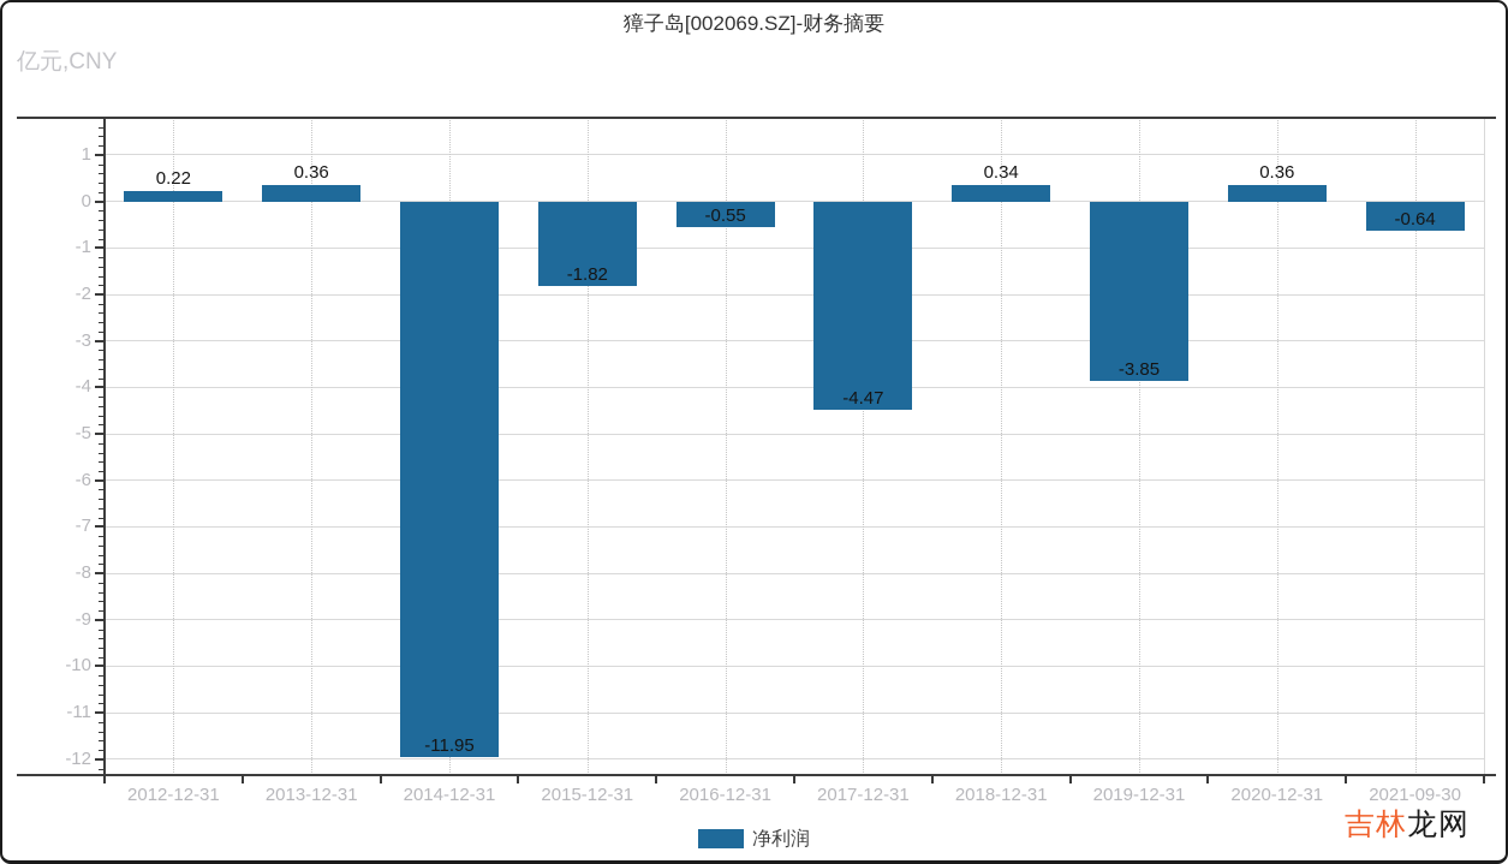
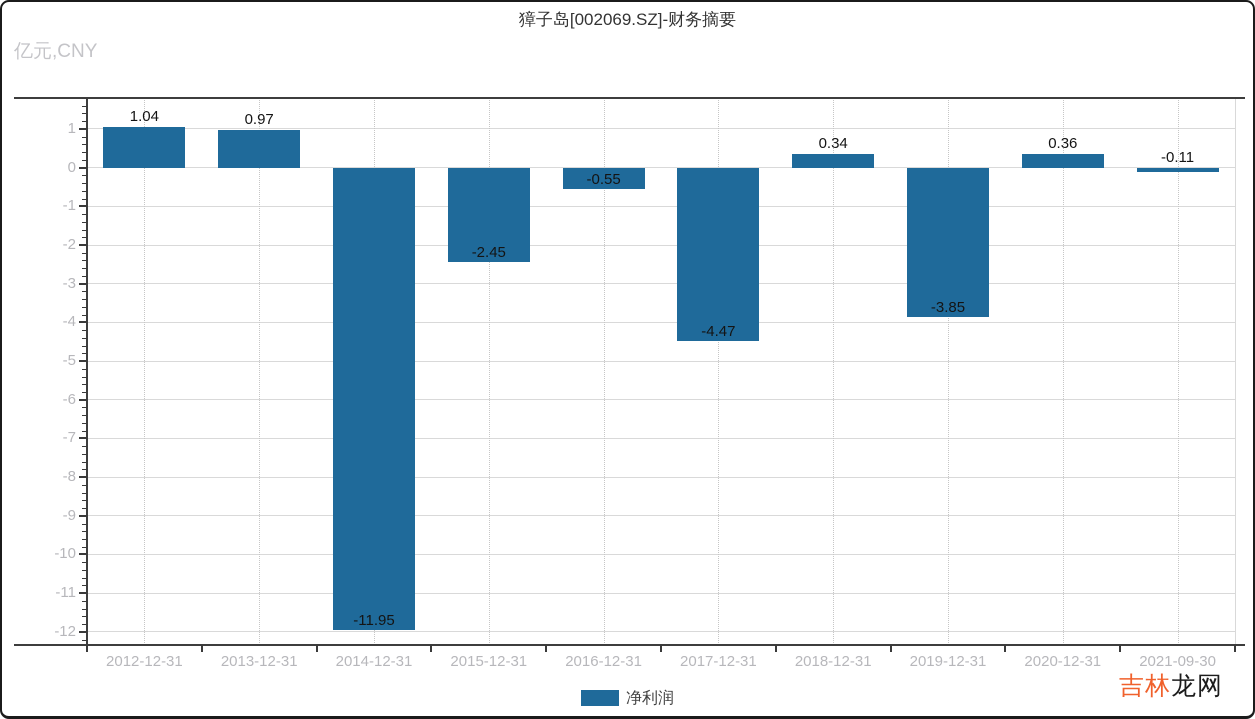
2012-12-31: 0.22 -> 1.04
2013-12-31: 0.36 -> 0.97
2015-12-31: -1.82 -> -2.45
2021-09-30: -0.64 -> -0.11
